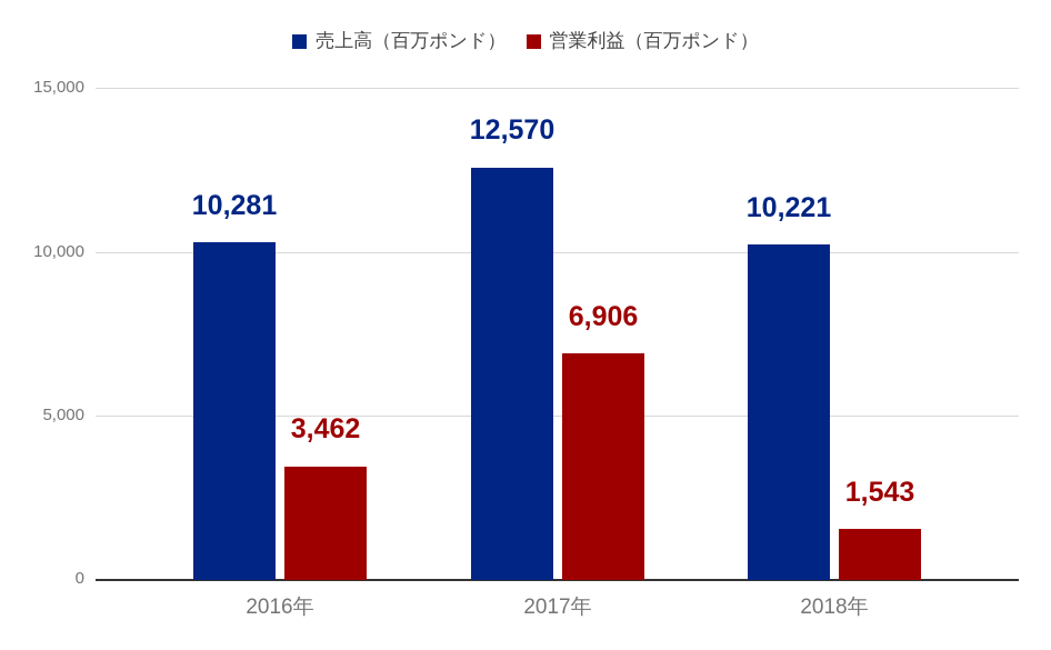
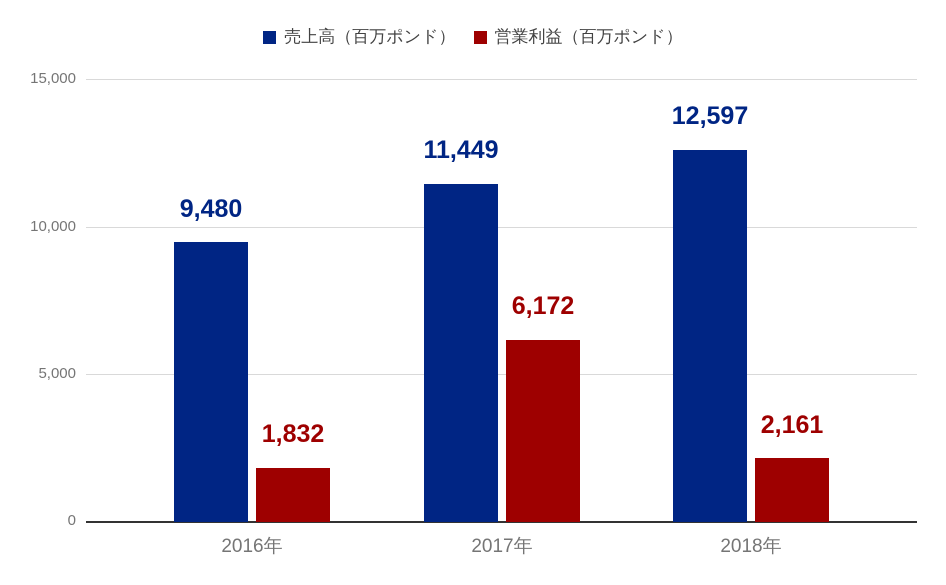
売上高（百万ポンド）/2016年: 10,281 -> 9,480
営業利益（百万ポンド）/2016年: 3,462 -> 1,832
売上高（百万ポンド）/2017年: 12,570 -> 11,449
営業利益（百万ポンド）/2017年: 6,906 -> 6,172
売上高（百万ポンド）/2018年: 10,221 -> 12,597
営業利益（百万ポンド）/2018年: 1,543 -> 2,161
